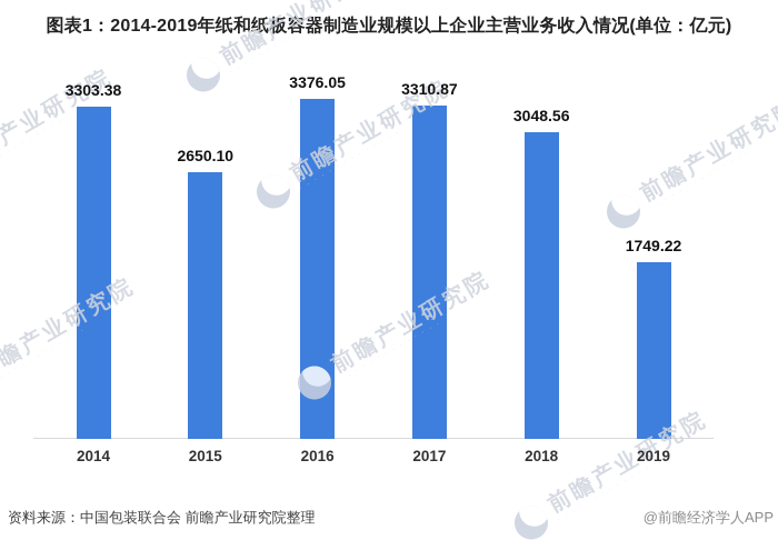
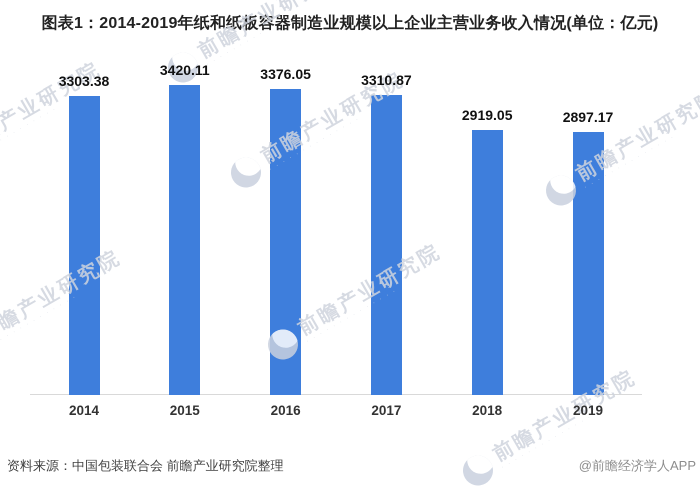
2015: 2650.10 -> 3420.11
2018: 3048.56 -> 2919.05
2019: 1749.22 -> 2897.17
